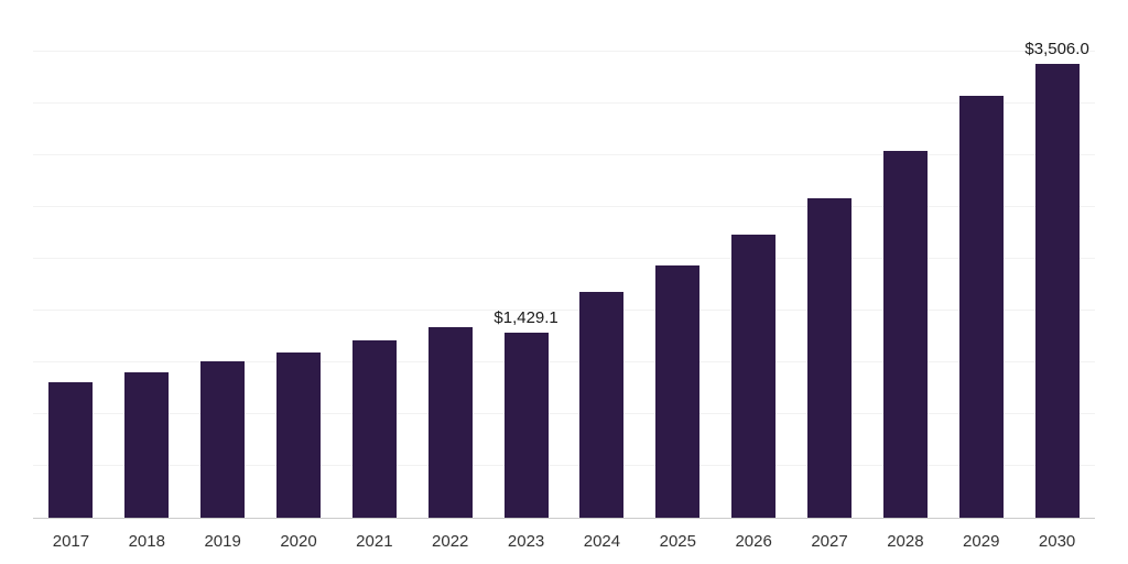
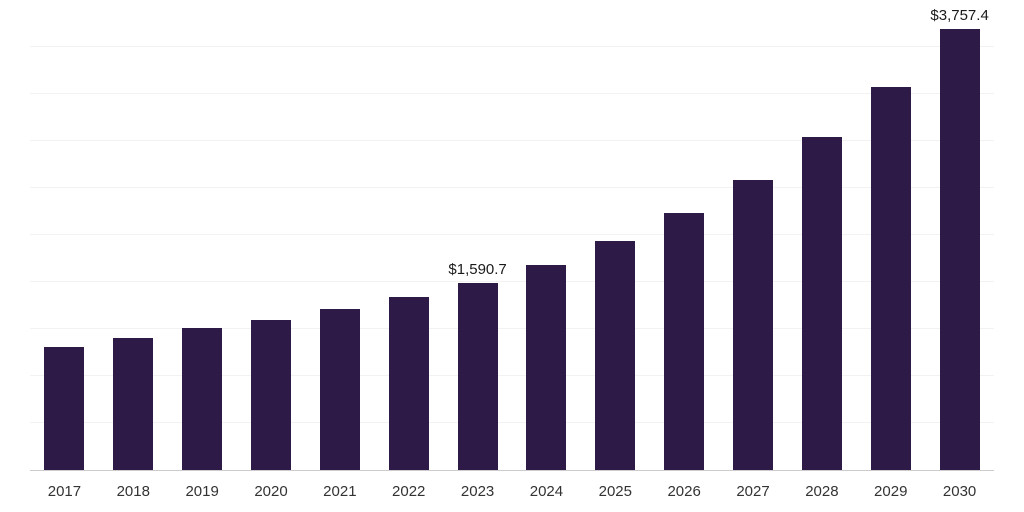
2023: $1,429.1 -> $1,590.7
2030: $3,506.0 -> $3,757.4
